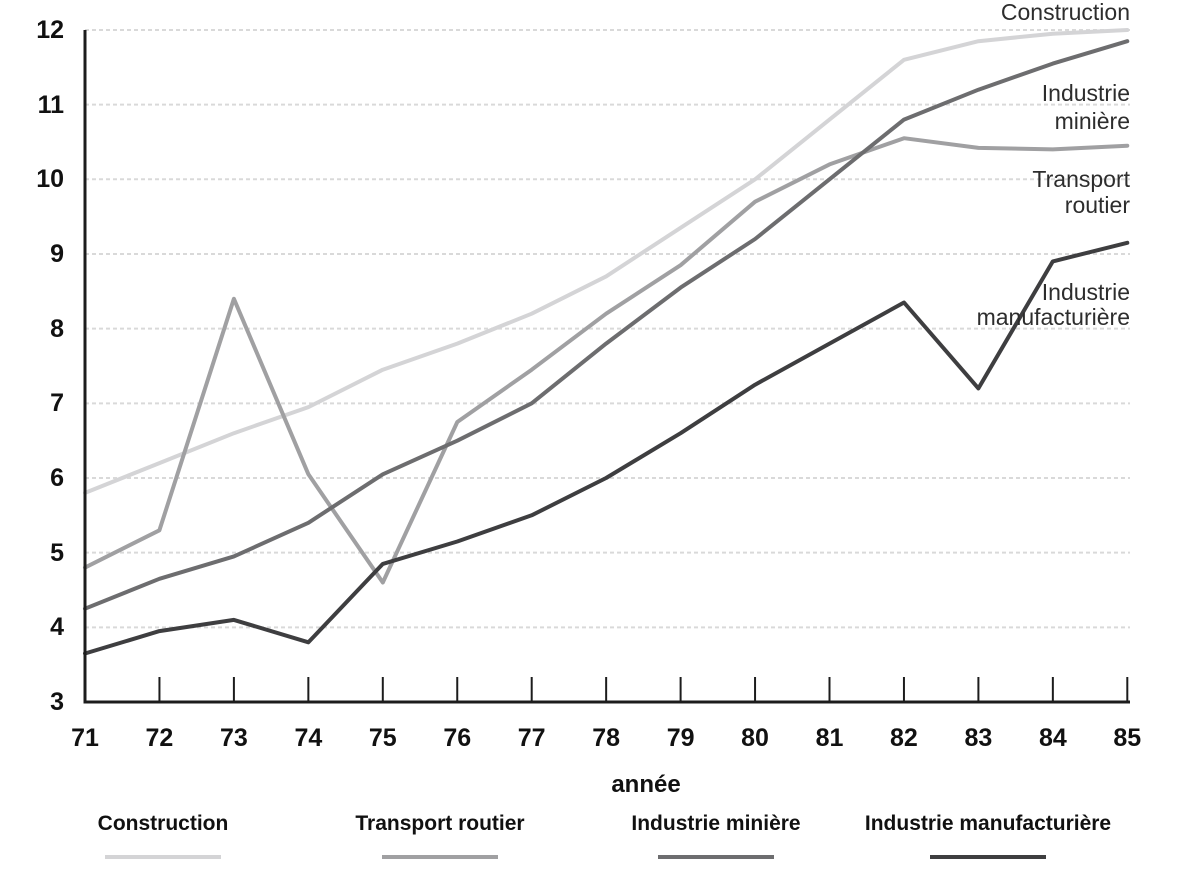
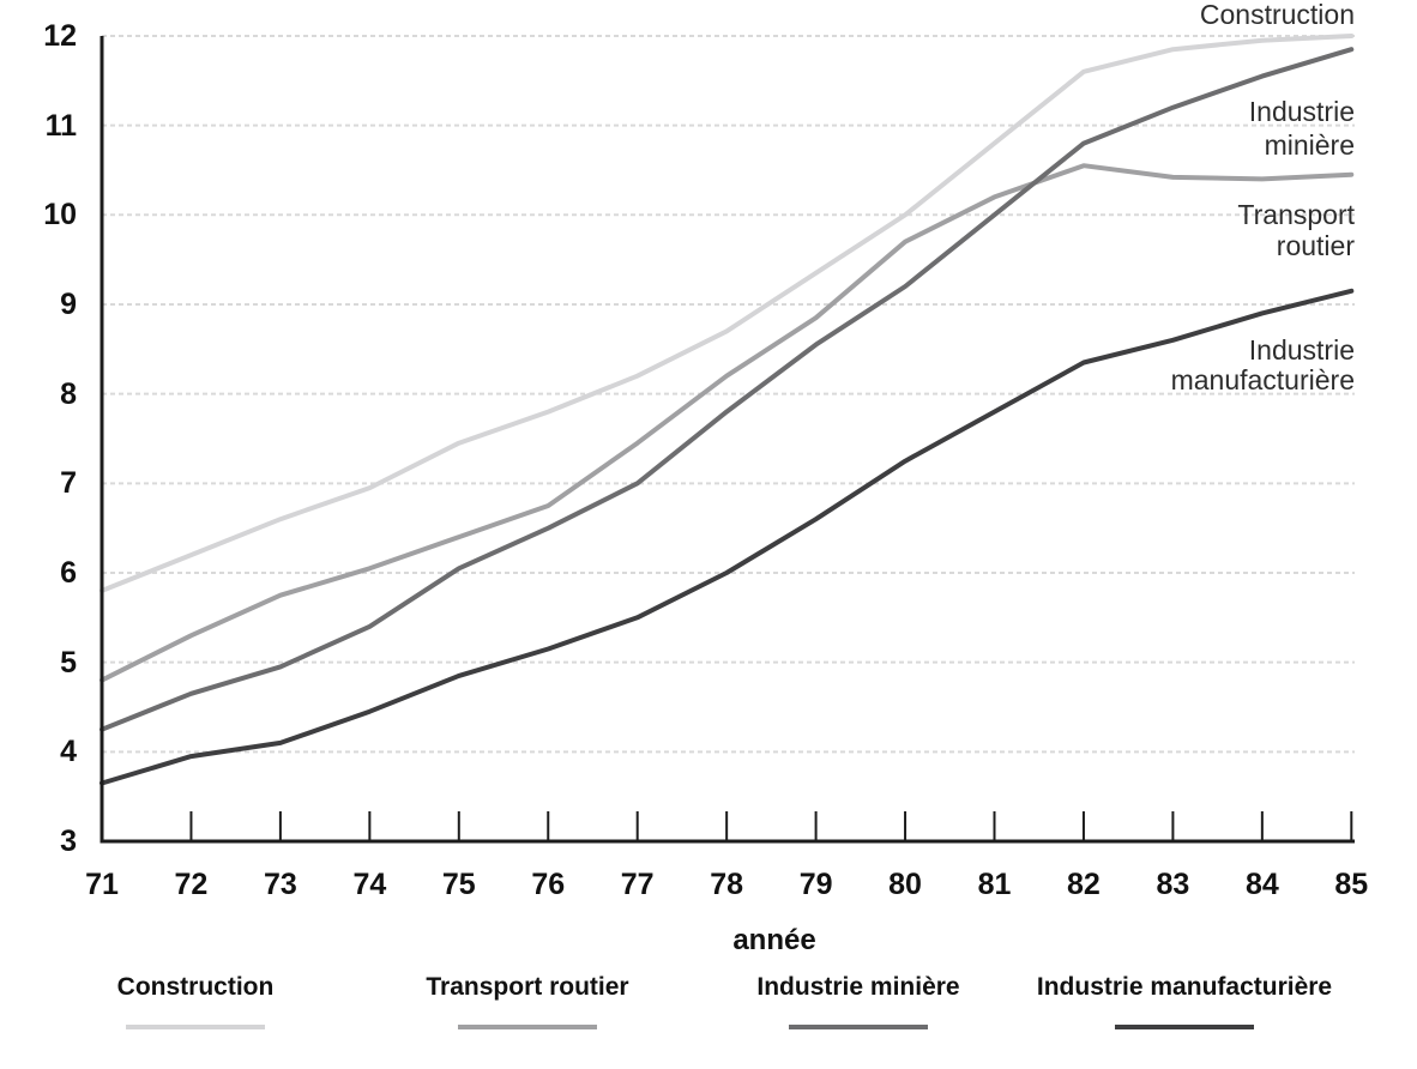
Transport routier/73: 8.4 -> 5.8
Industrie manufacturière/74: 3.8 -> 4.5
Transport routier/75: 4.6 -> 6.4
Industrie manufacturière/83: 7.2 -> 8.6
